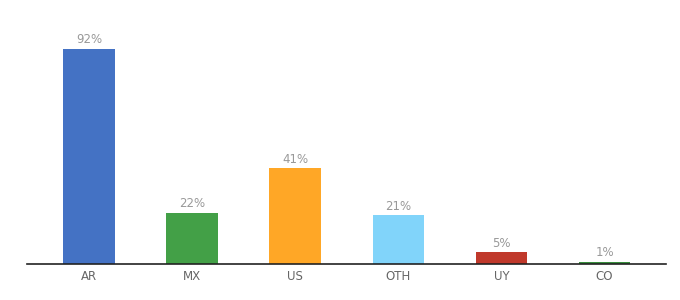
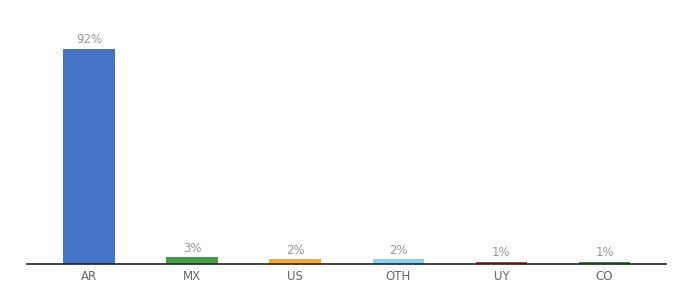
MX: 22% -> 3%
US: 41% -> 2%
OTH: 21% -> 2%
UY: 5% -> 1%
